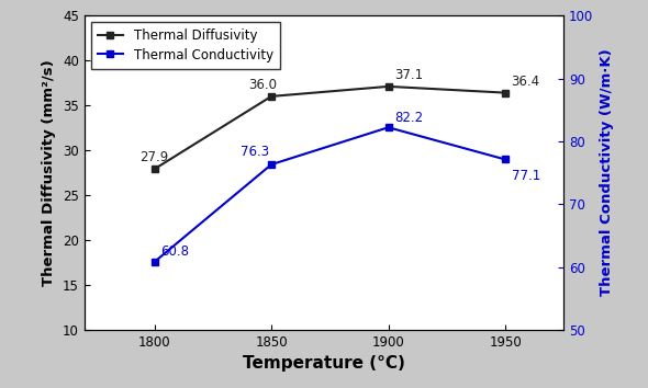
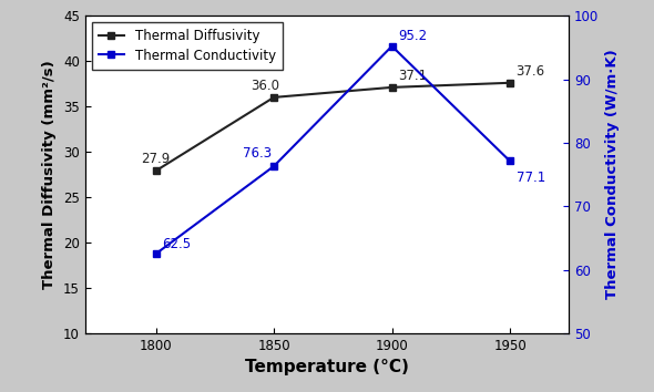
Thermal Conductivity/1800: 60.8 -> 62.5
Thermal Conductivity/1900: 82.2 -> 95.2
Thermal Diffusivity/1950: 36.4 -> 37.6
